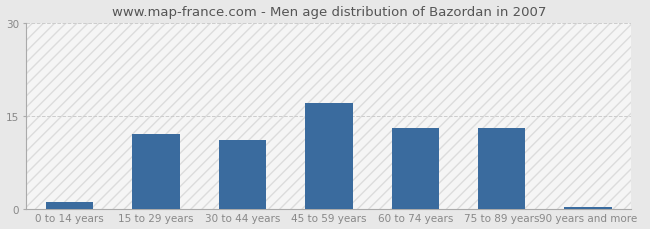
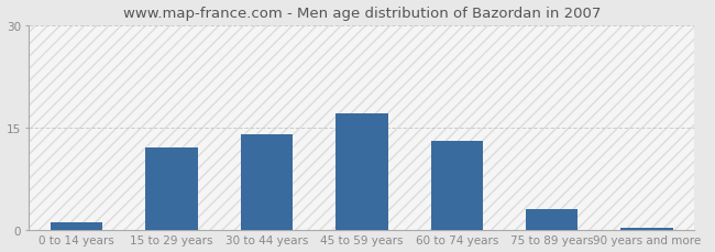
30 to 44 years: 11.0 -> 14.0
75 to 89 years: 13.0 -> 3.0
